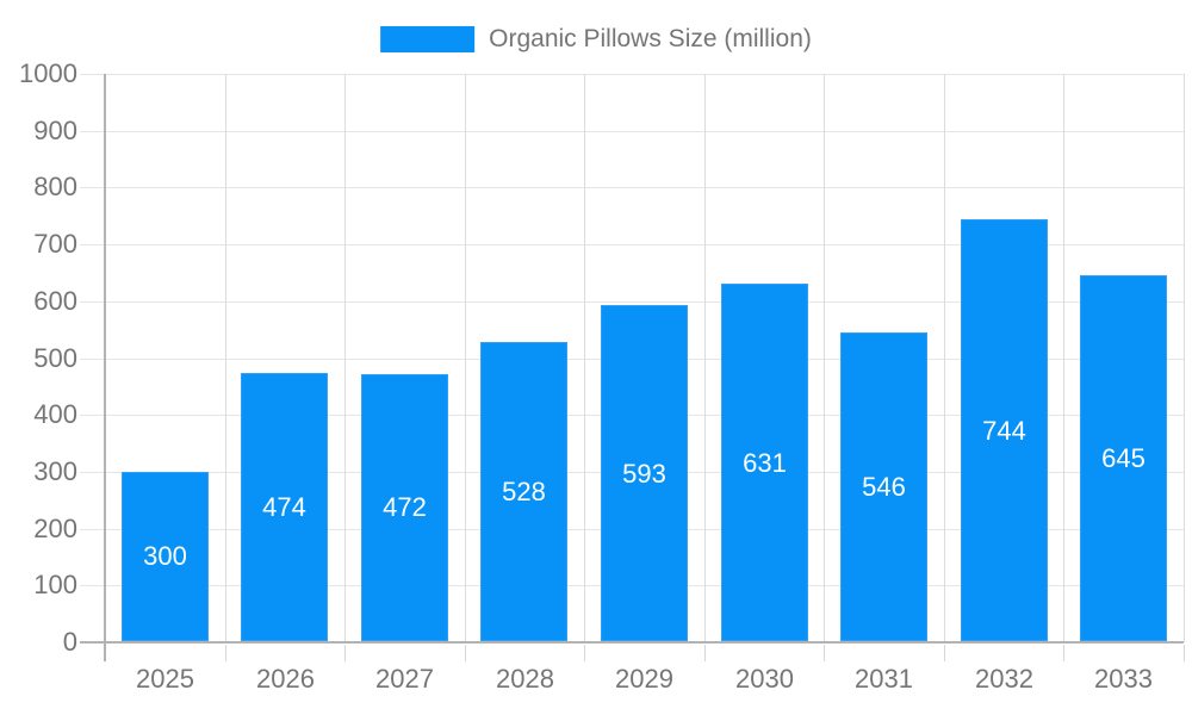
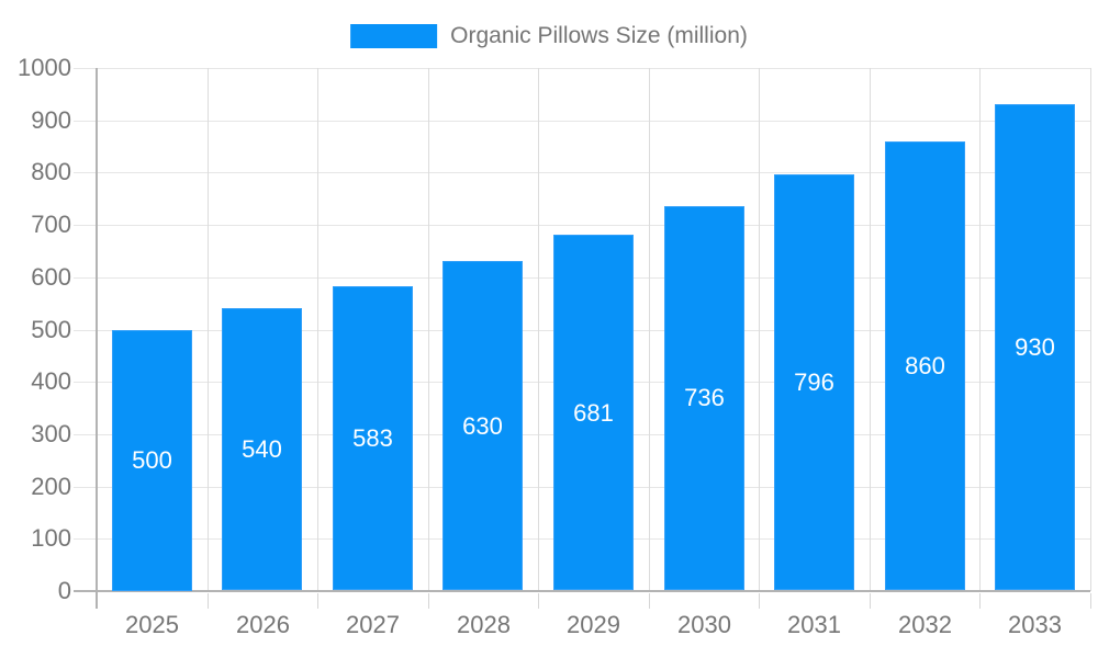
2025: 300 -> 500
2026: 474 -> 540
2027: 472 -> 583
2028: 528 -> 630
2029: 593 -> 681
2030: 631 -> 736
2031: 546 -> 796
2032: 744 -> 860
2033: 645 -> 930
